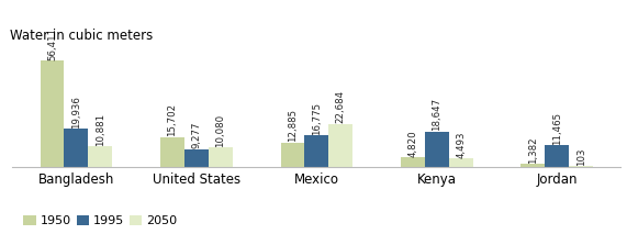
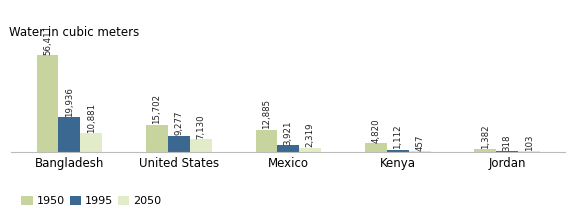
2050/United States: 10,080 -> 7,130
1995/Mexico: 16,775 -> 3,921
2050/Mexico: 22,684 -> 2,319
1995/Kenya: 18,647 -> 1,112
2050/Kenya: 4,493 -> 457
1995/Jordan: 11,465 -> 318
